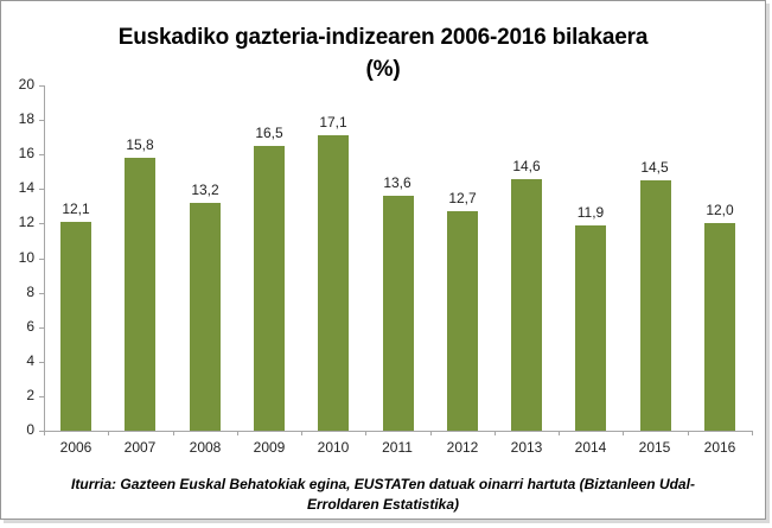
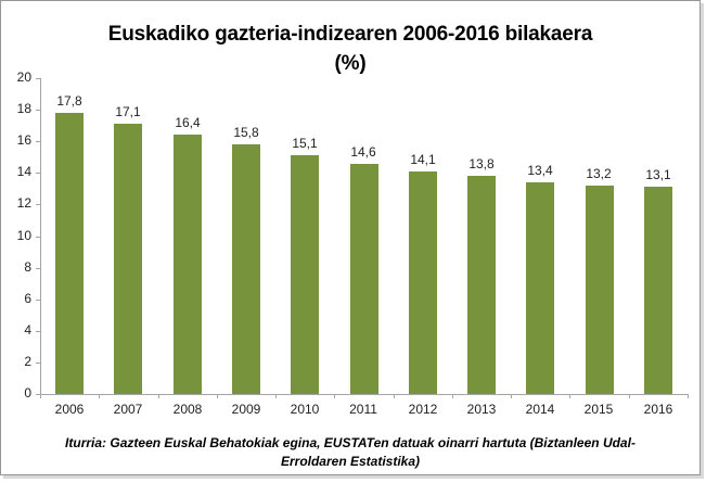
2006: 12,1 -> 17,8
2007: 15,8 -> 17,1
2008: 13,2 -> 16,4
2009: 16,5 -> 15,8
2010: 17,1 -> 15,1
2011: 13,6 -> 14,6
2012: 12,7 -> 14,1
2013: 14,6 -> 13,8
2014: 11,9 -> 13,4
2015: 14,5 -> 13,2
2016: 12,0 -> 13,1
